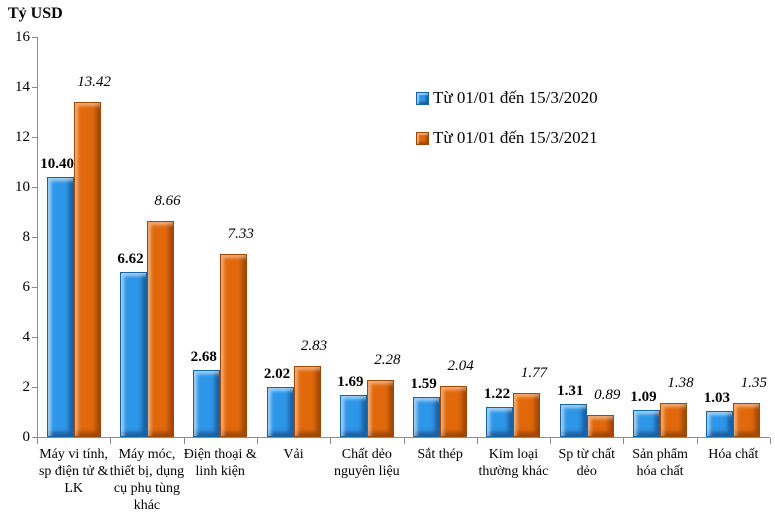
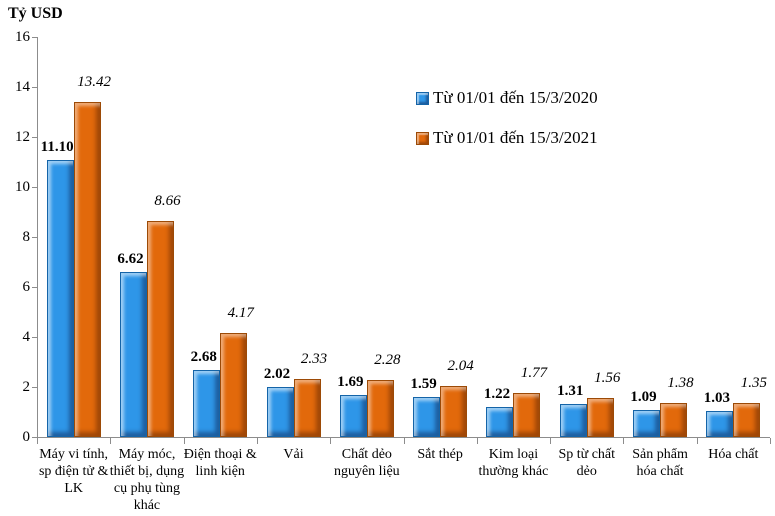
Từ 01/01 đến 15/3/2020/Máy vi tính, sp điện tử & LK: 10.40 -> 11.10
Từ 01/01 đến 15/3/2021/Điện thoại & linh kiện: 7.33 -> 4.17
Từ 01/01 đến 15/3/2021/Vải: 2.83 -> 2.33
Từ 01/01 đến 15/3/2021/Sp từ chất dẻo: 0.89 -> 1.56
